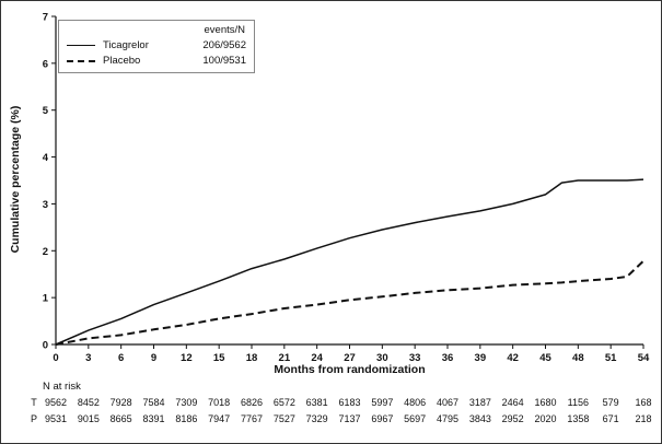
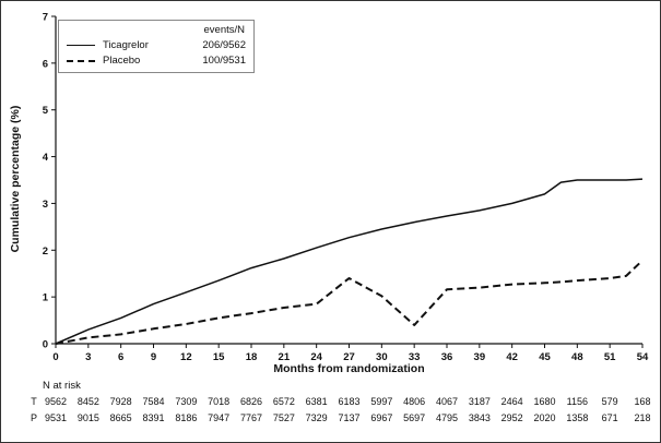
Placebo/27: 0.9 -> 1.4
Placebo/33: 1.1 -> 0.4
